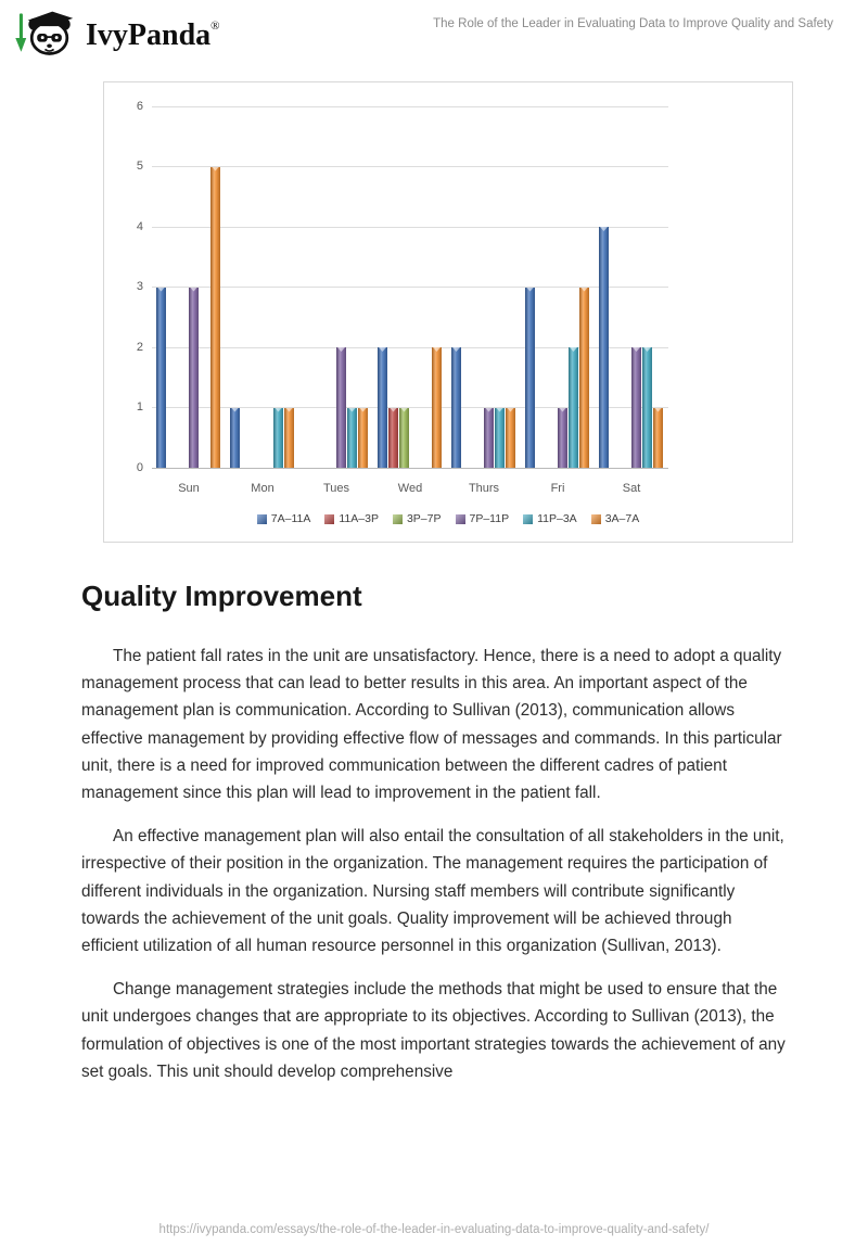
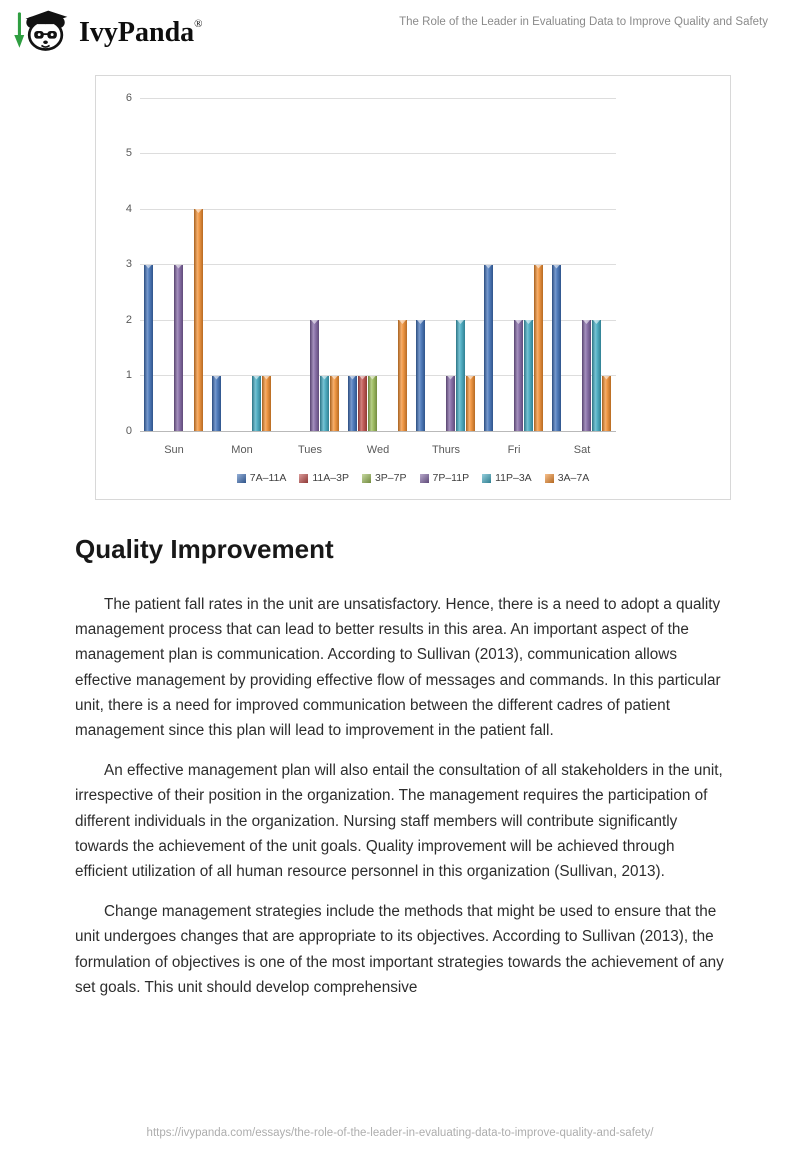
3A–7A/Sun: 5 -> 4
7A–11A/Wed: 2 -> 1
11P–3A/Thurs: 1 -> 2
7P–11P/Fri: 1 -> 2
7A–11A/Sat: 4 -> 3
